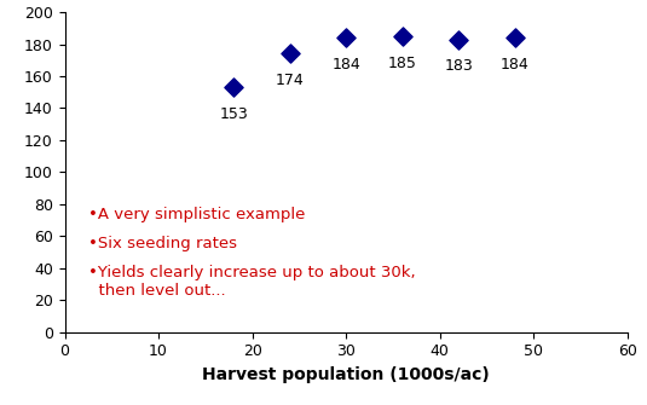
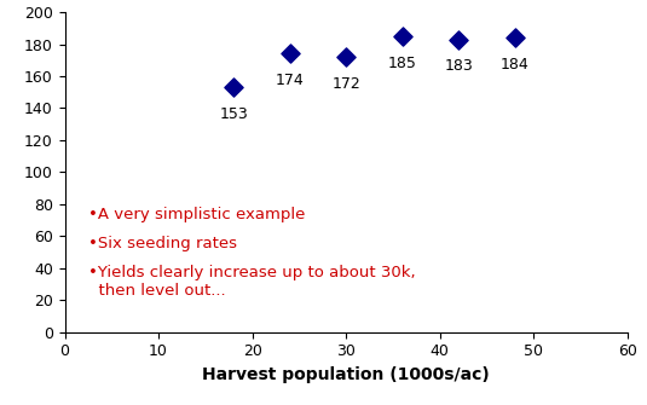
30: 184 -> 172
